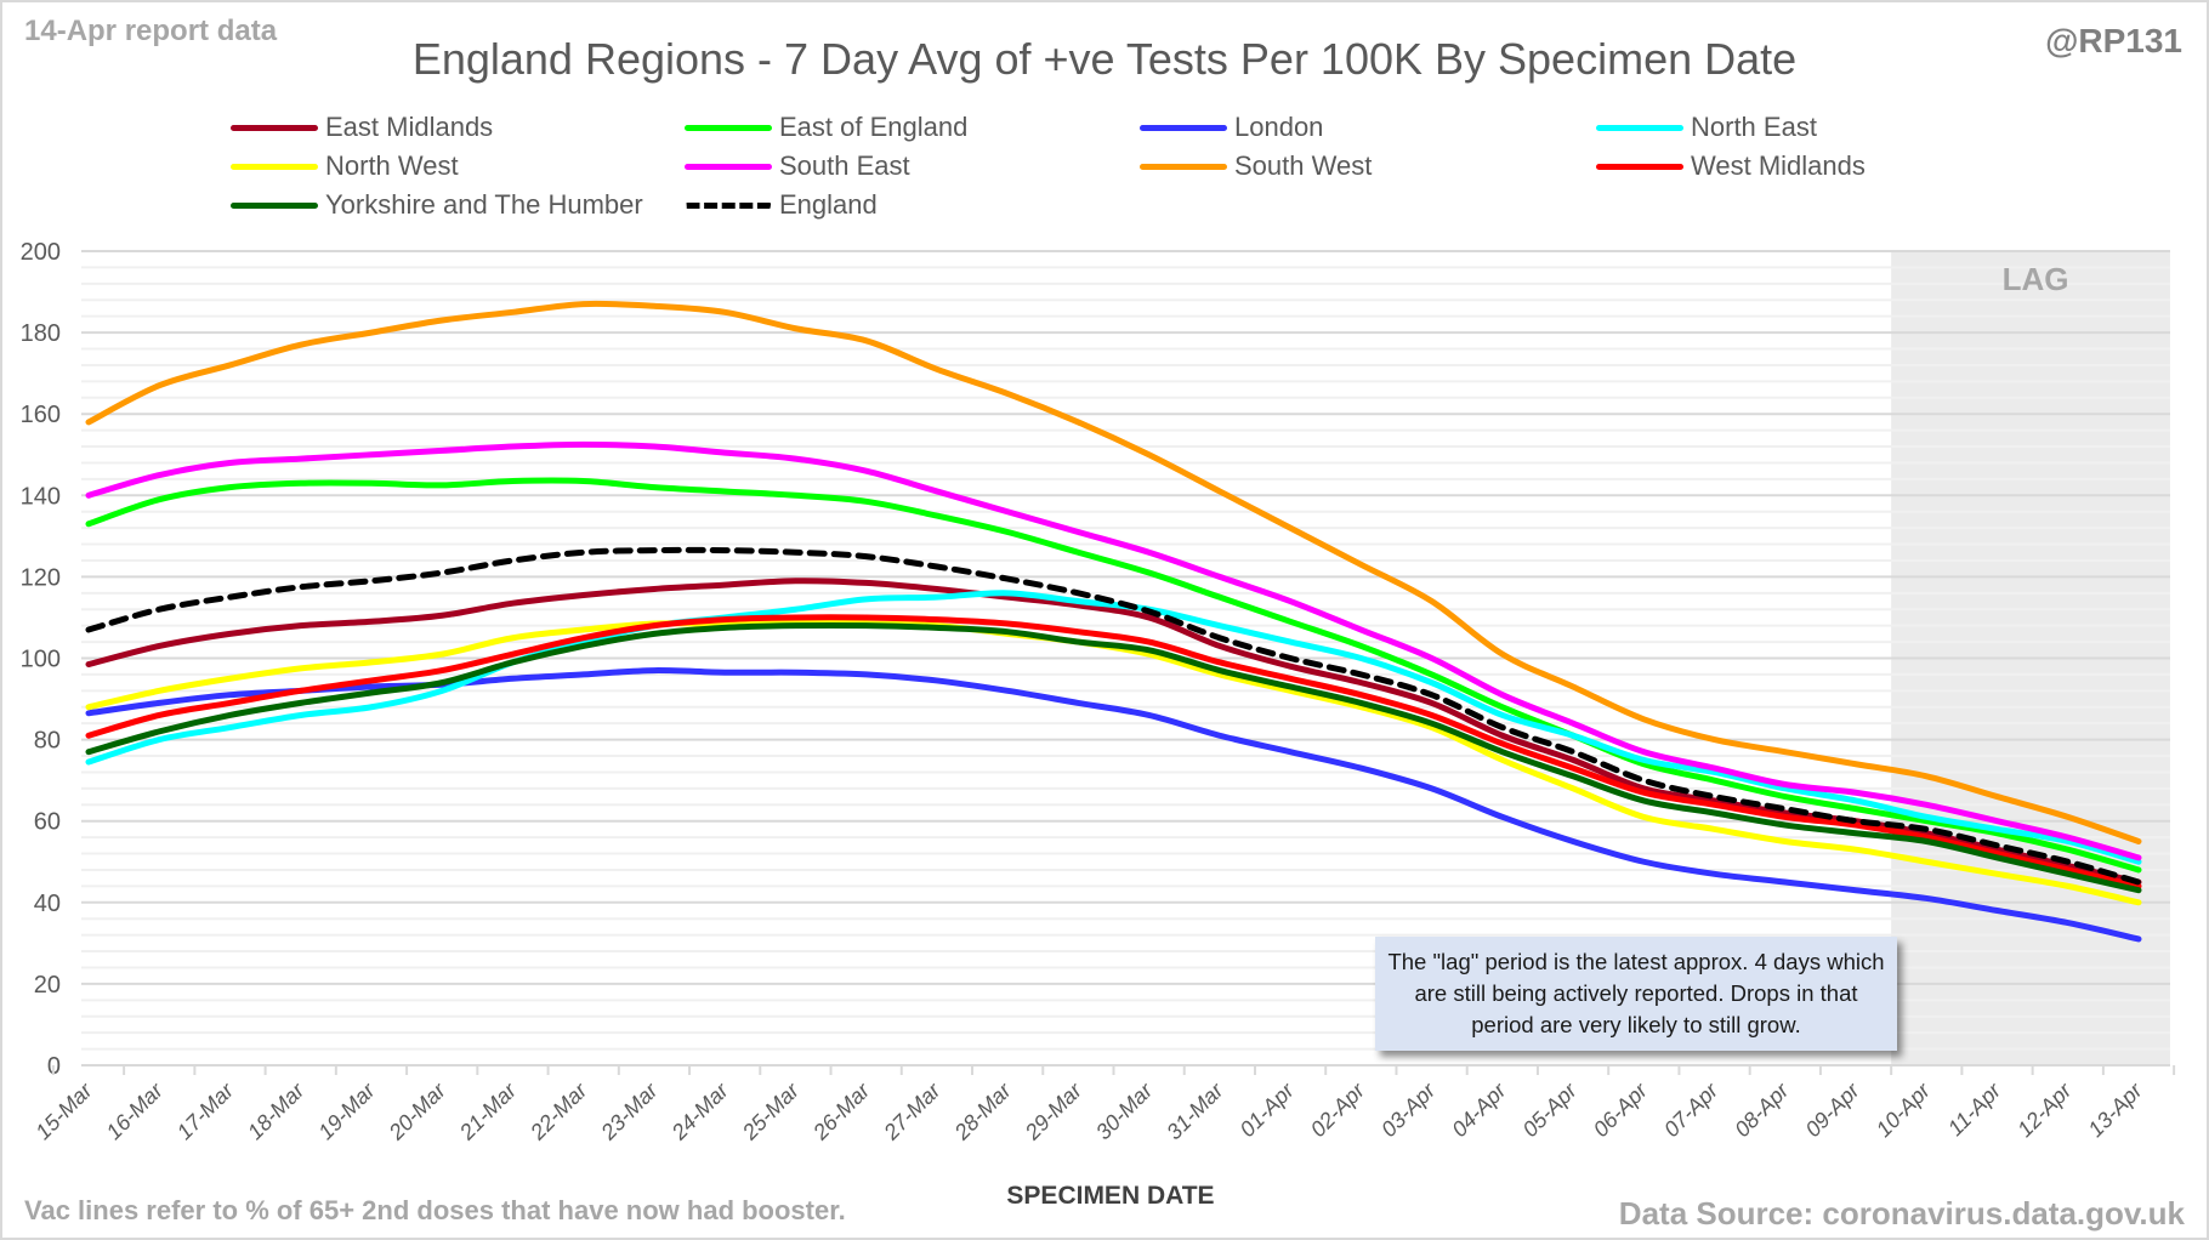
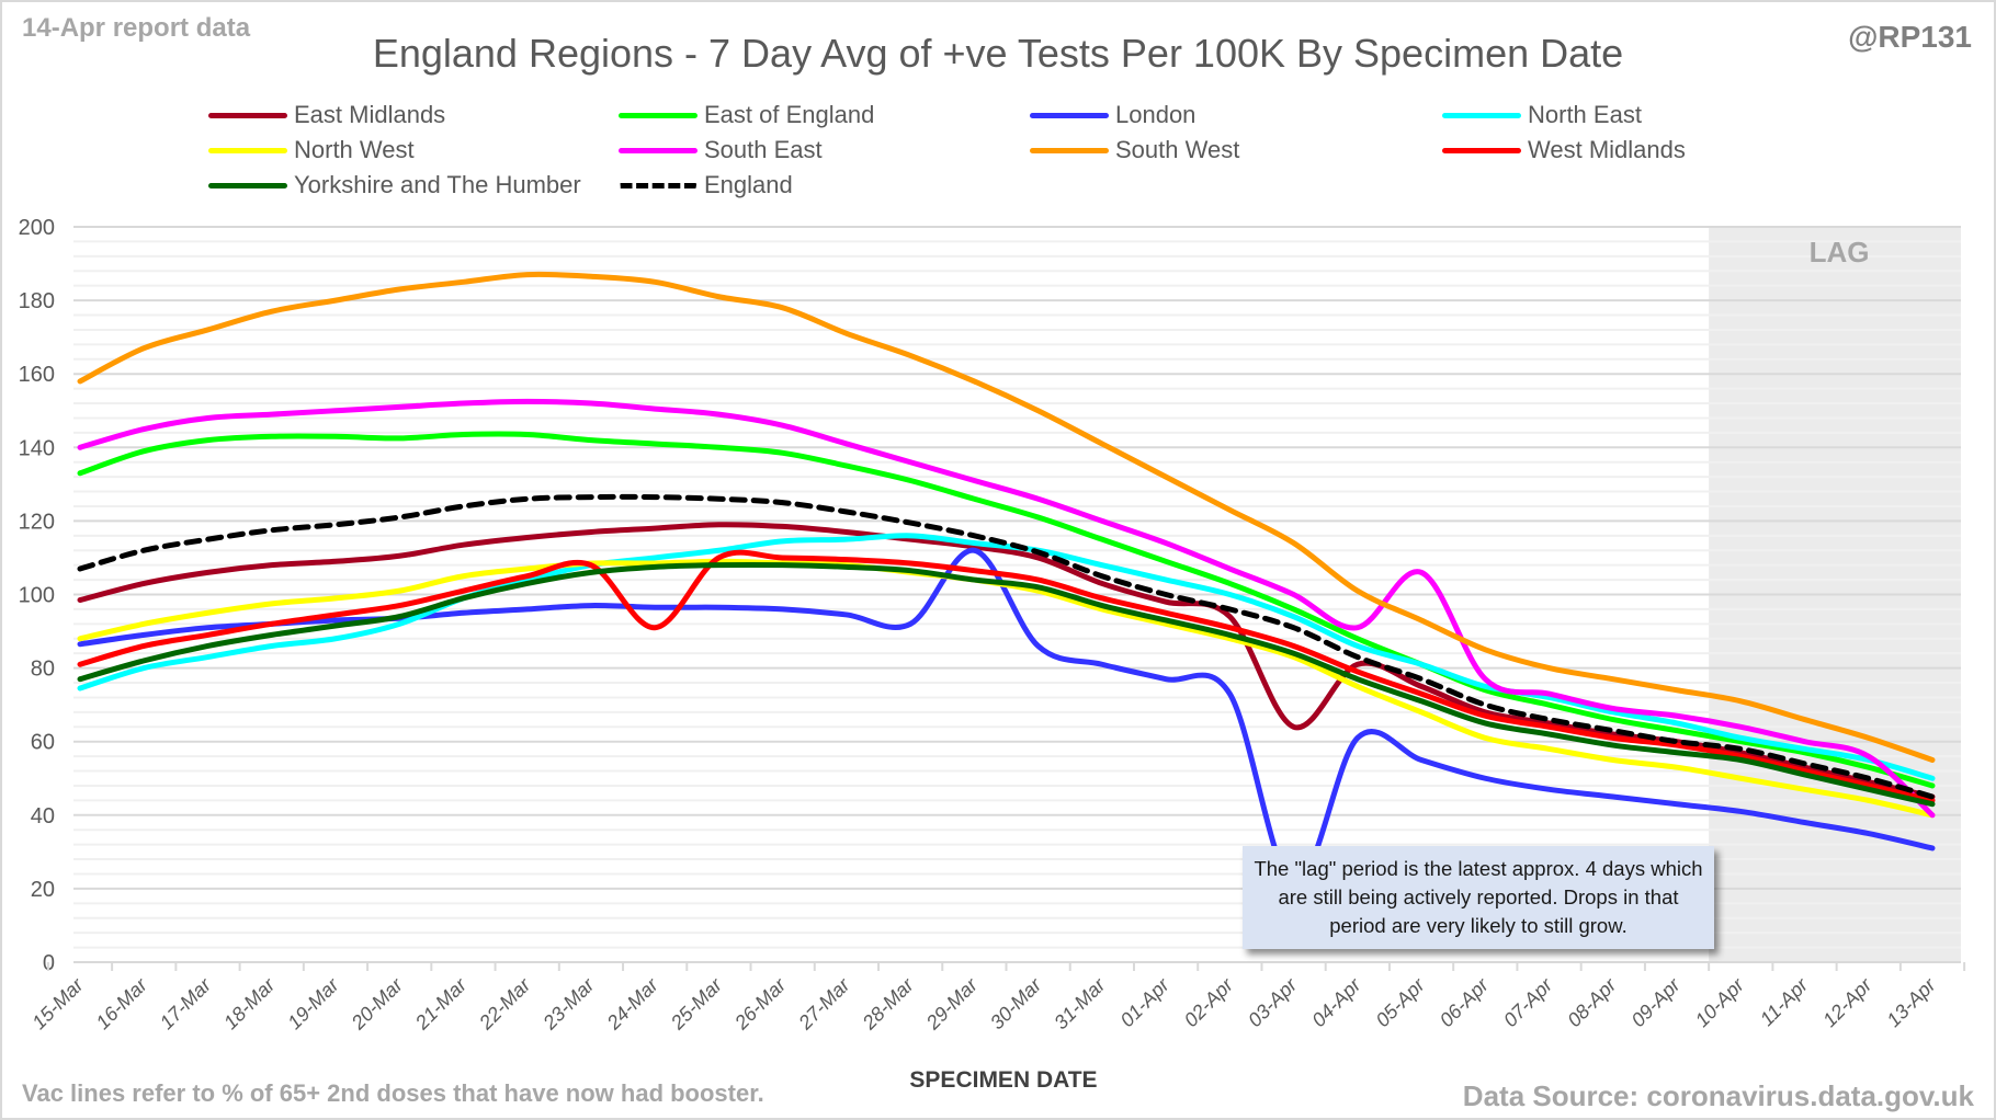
West Midlands/24-Mar: 110 -> 91
London/29-Mar: 89 -> 112
East Midlands/03-Apr: 89 -> 64
London/03-Apr: 68 -> 21
South East/05-Apr: 84 -> 106
South East/13-Apr: 51 -> 40
